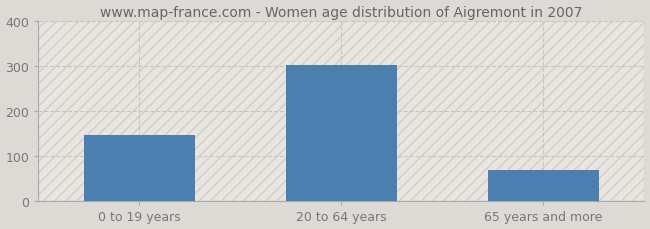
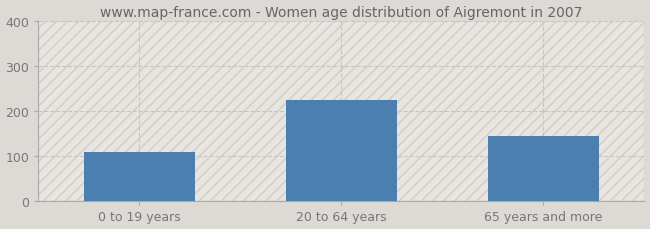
0 to 19 years: 147 -> 110
20 to 64 years: 303 -> 225
65 years and more: 70 -> 145
